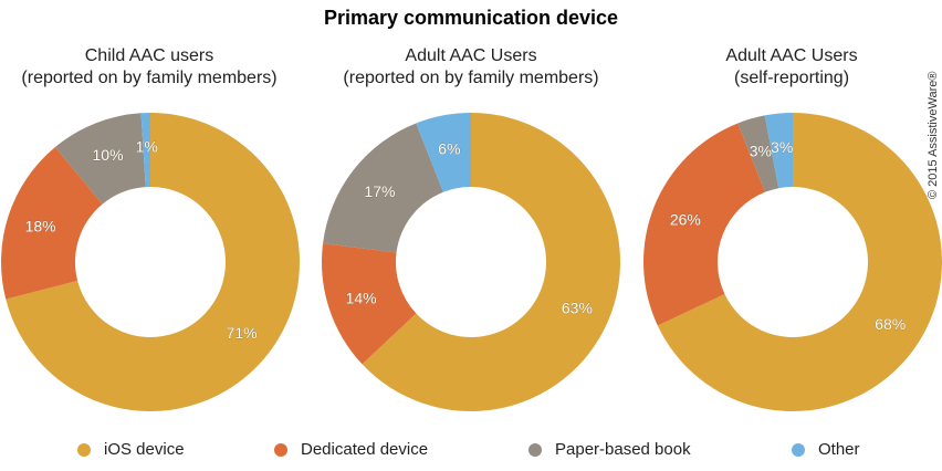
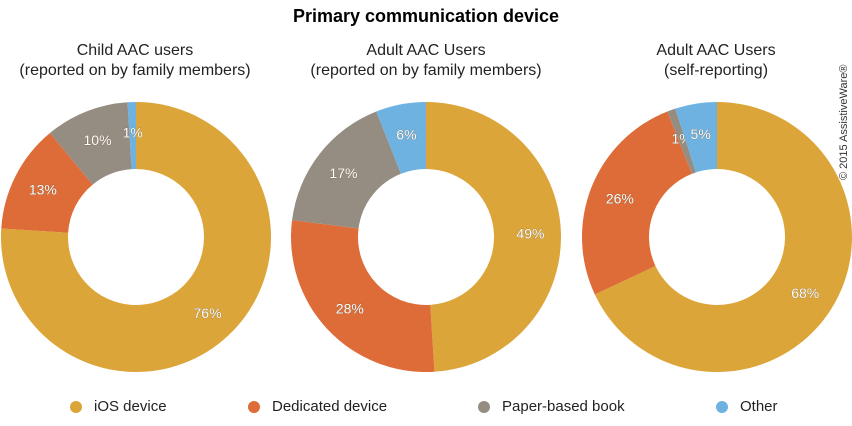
Child AAC users (reported on by family members)/iOS device: 71% -> 76%
Child AAC users (reported on by family members)/Dedicated device: 18% -> 13%
Adult AAC Users (reported on by family members)/iOS device: 63% -> 49%
Adult AAC Users (reported on by family members)/Dedicated device: 14% -> 28%
Adult AAC Users (self-reporting)/Paper-based book: 3% -> 1%
Adult AAC Users (self-reporting)/Other: 3% -> 5%
